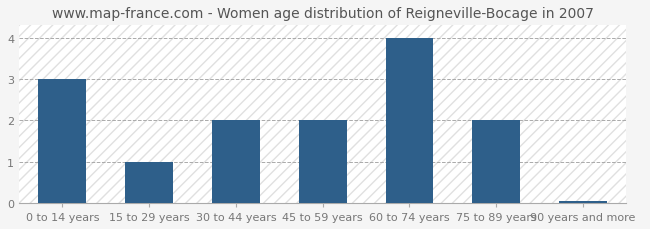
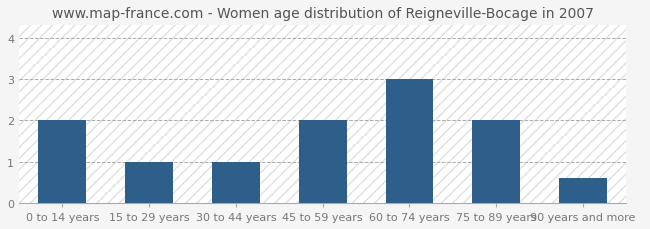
0 to 14 years: 3.00 -> 2.00
30 to 44 years: 2.00 -> 1.00
60 to 74 years: 4.00 -> 3.00
90 years and more: 0.05 -> 0.60
